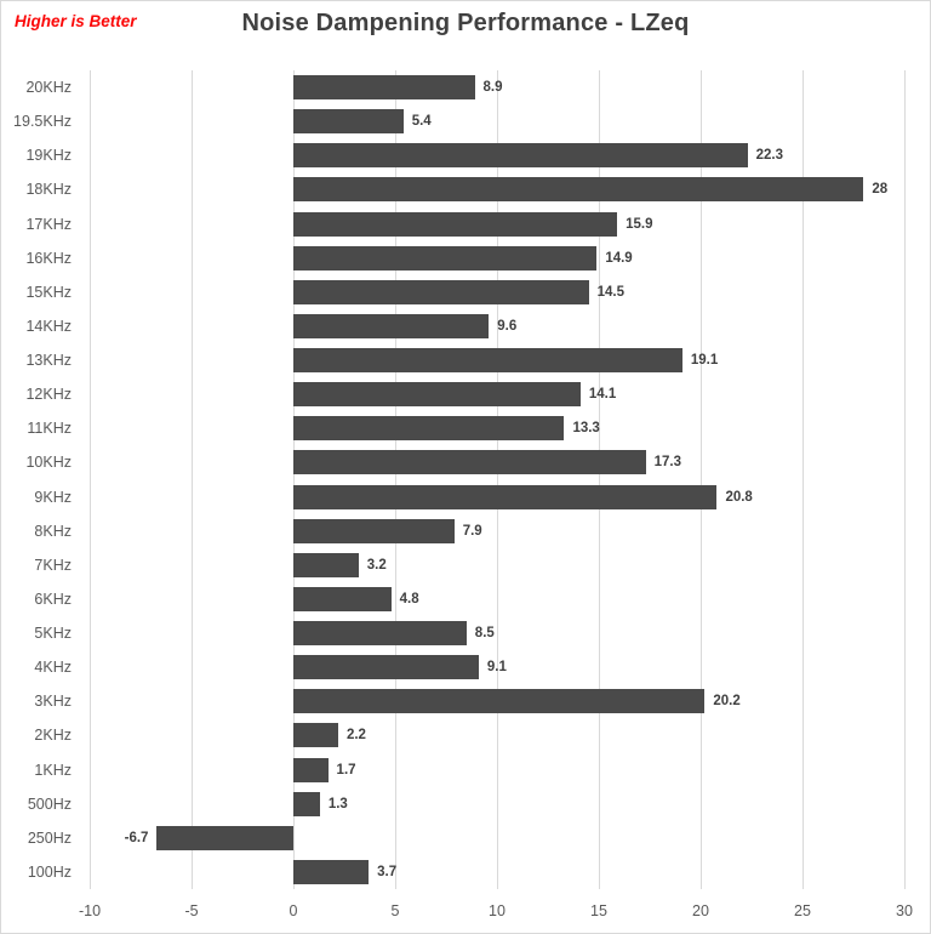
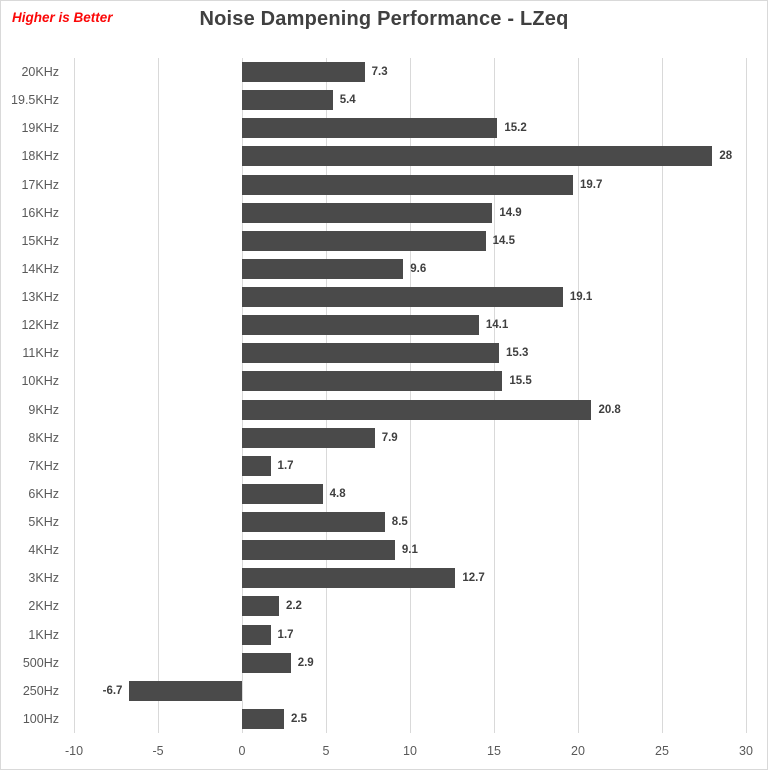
20KHz: 8.9 -> 7.3
19KHz: 22.3 -> 15.2
17KHz: 15.9 -> 19.7
11KHz: 13.3 -> 15.3
10KHz: 17.3 -> 15.5
7KHz: 3.2 -> 1.7
3KHz: 20.2 -> 12.7
500Hz: 1.3 -> 2.9
100Hz: 3.7 -> 2.5
